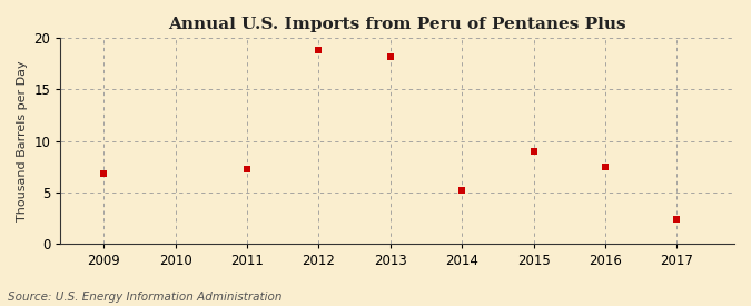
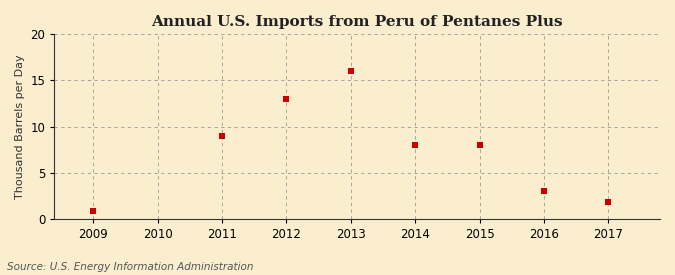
2009: 6.8 -> 0.8
2011: 7.2 -> 9.0
2012: 18.8 -> 13.0
2013: 18.2 -> 16.0
2014: 5.2 -> 8.0
2015: 9.0 -> 8.0
2016: 7.4 -> 3.0
2017: 2.4 -> 1.8
